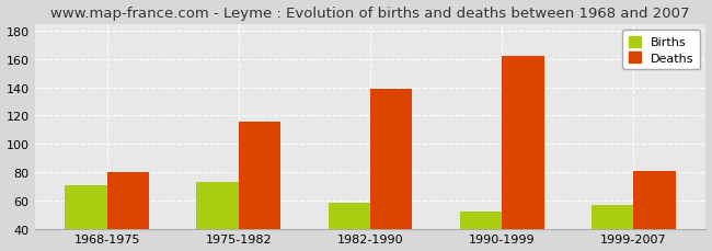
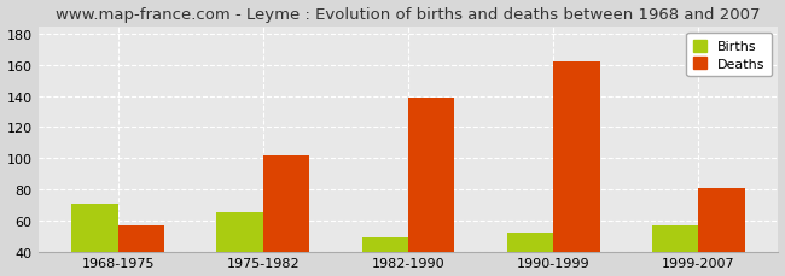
Deaths/1968-1975: 80 -> 57
Births/1975-1982: 73 -> 65
Deaths/1975-1982: 116 -> 102
Births/1982-1990: 58 -> 49
